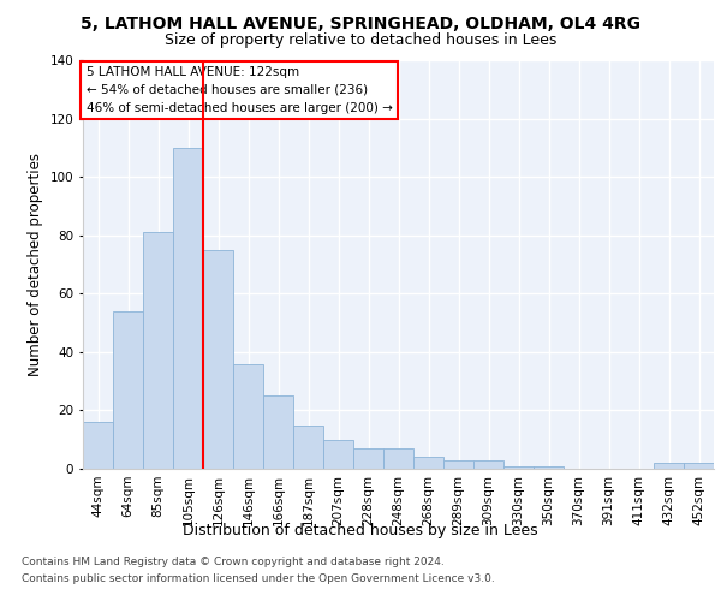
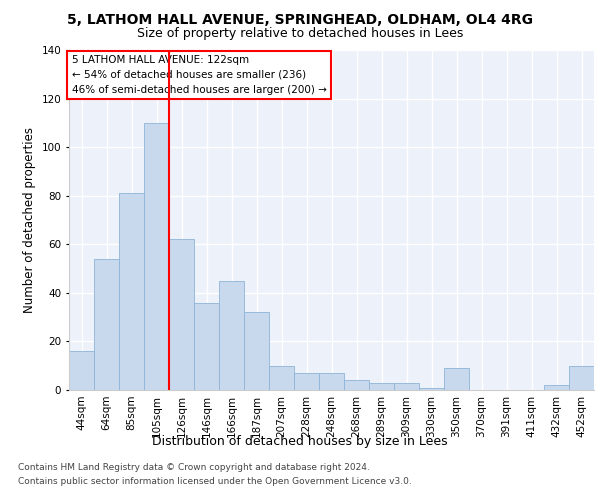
126sqm: 75 -> 62
166sqm: 25 -> 45
187sqm: 15 -> 32
350sqm: 1 -> 9
452sqm: 2 -> 10
